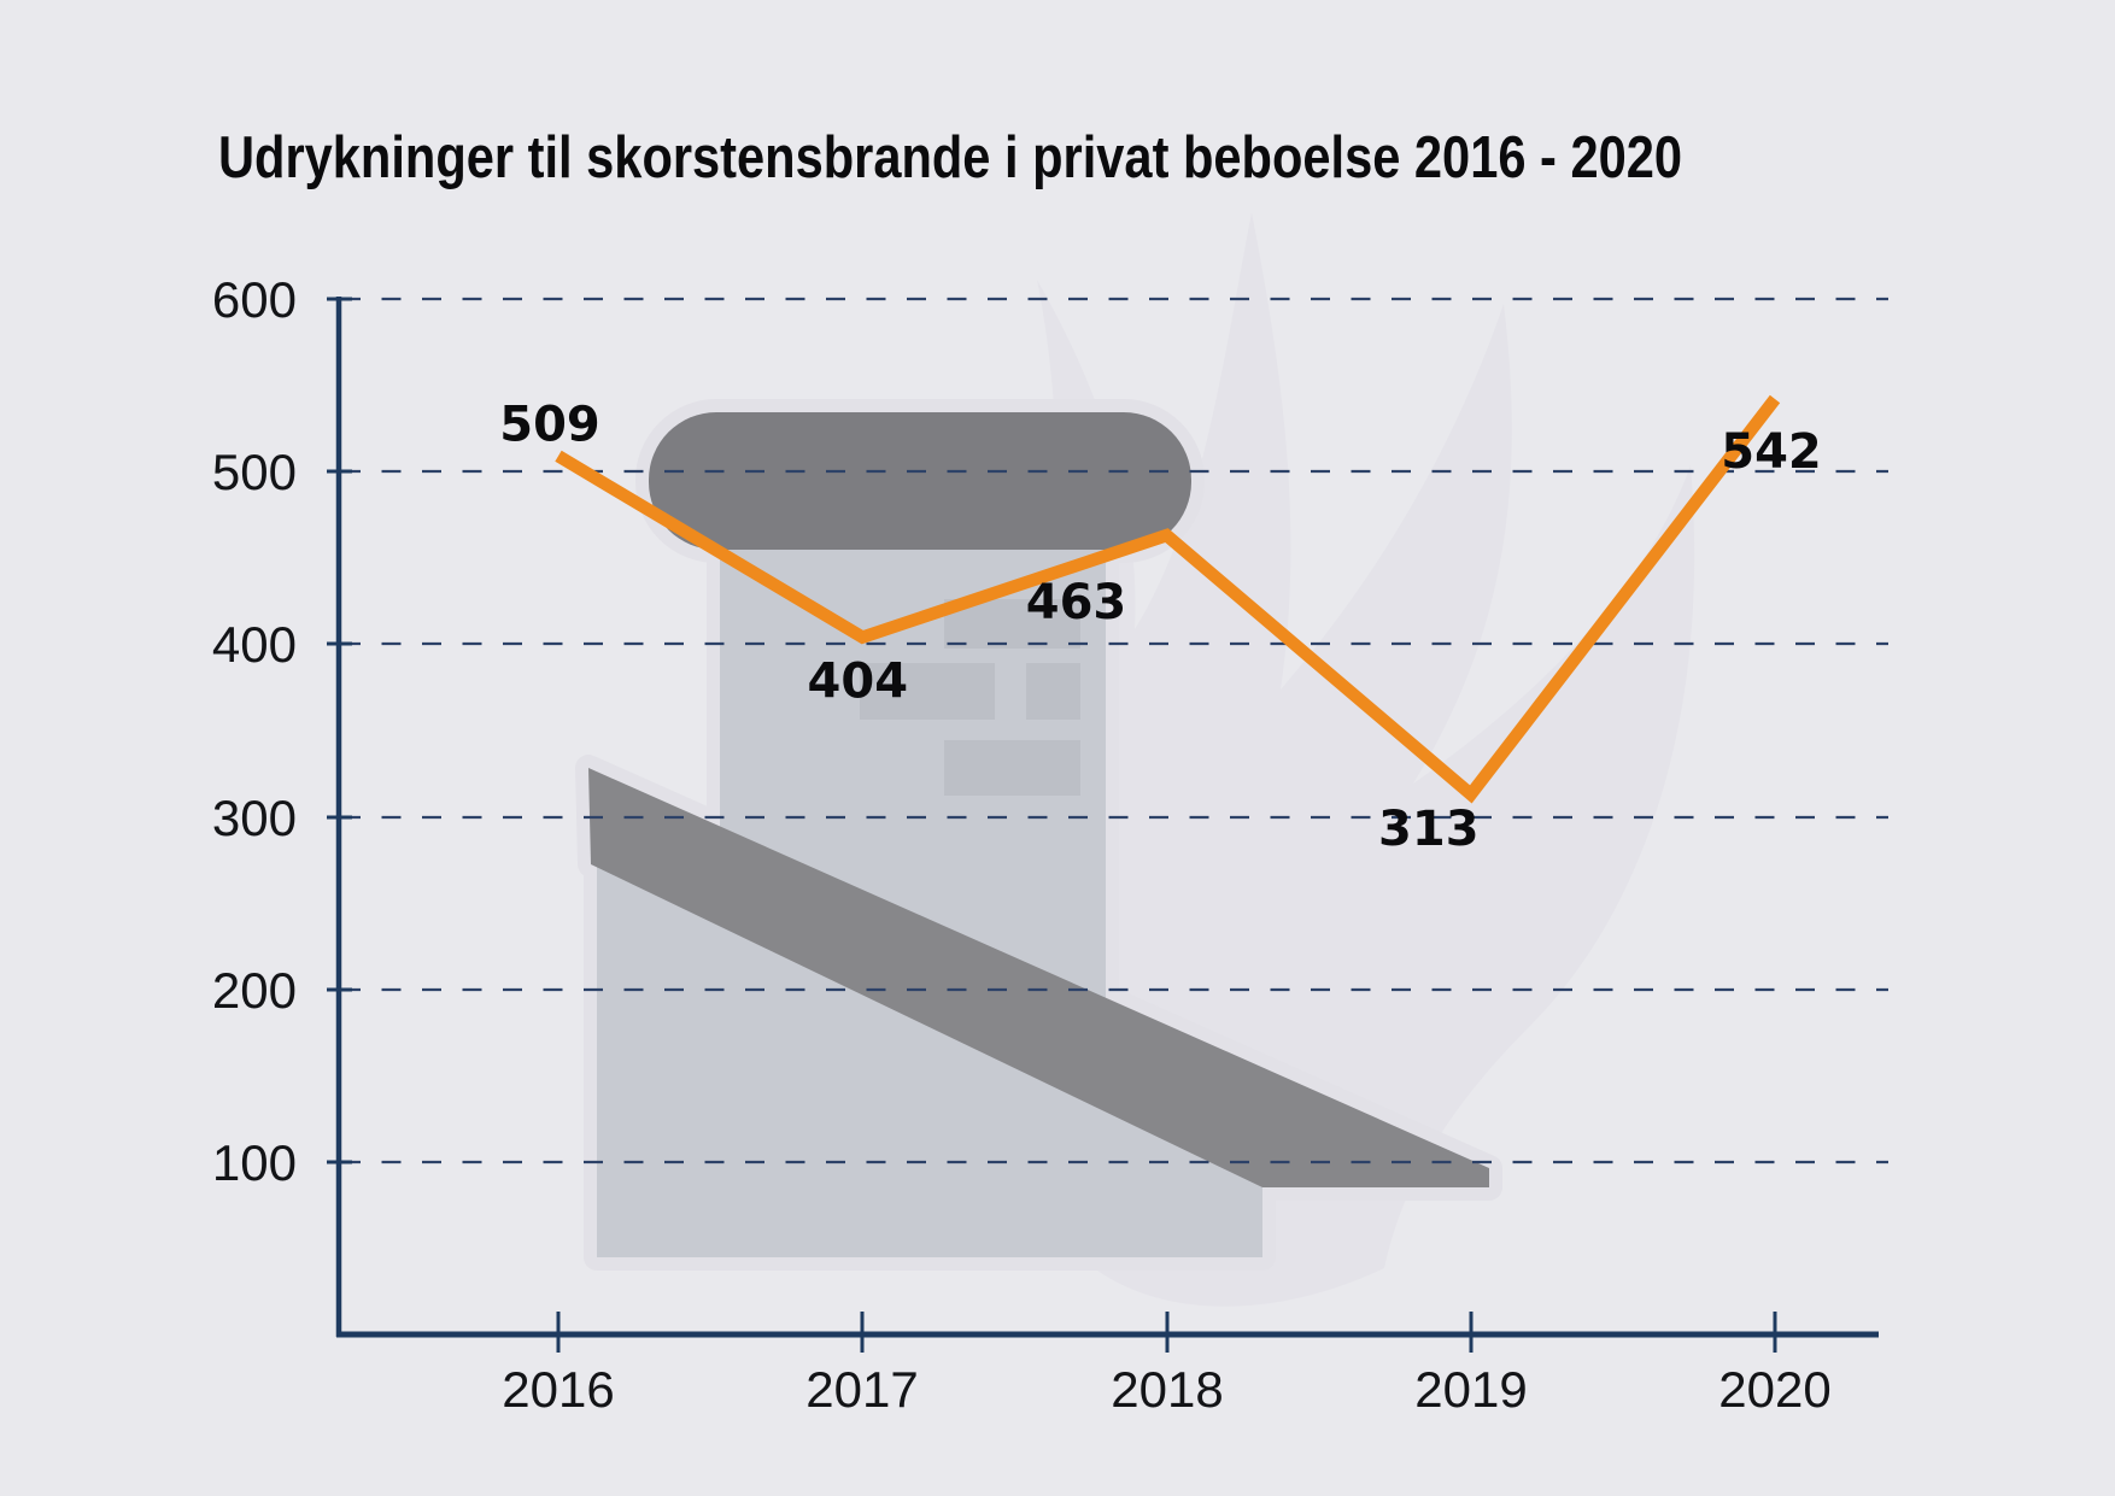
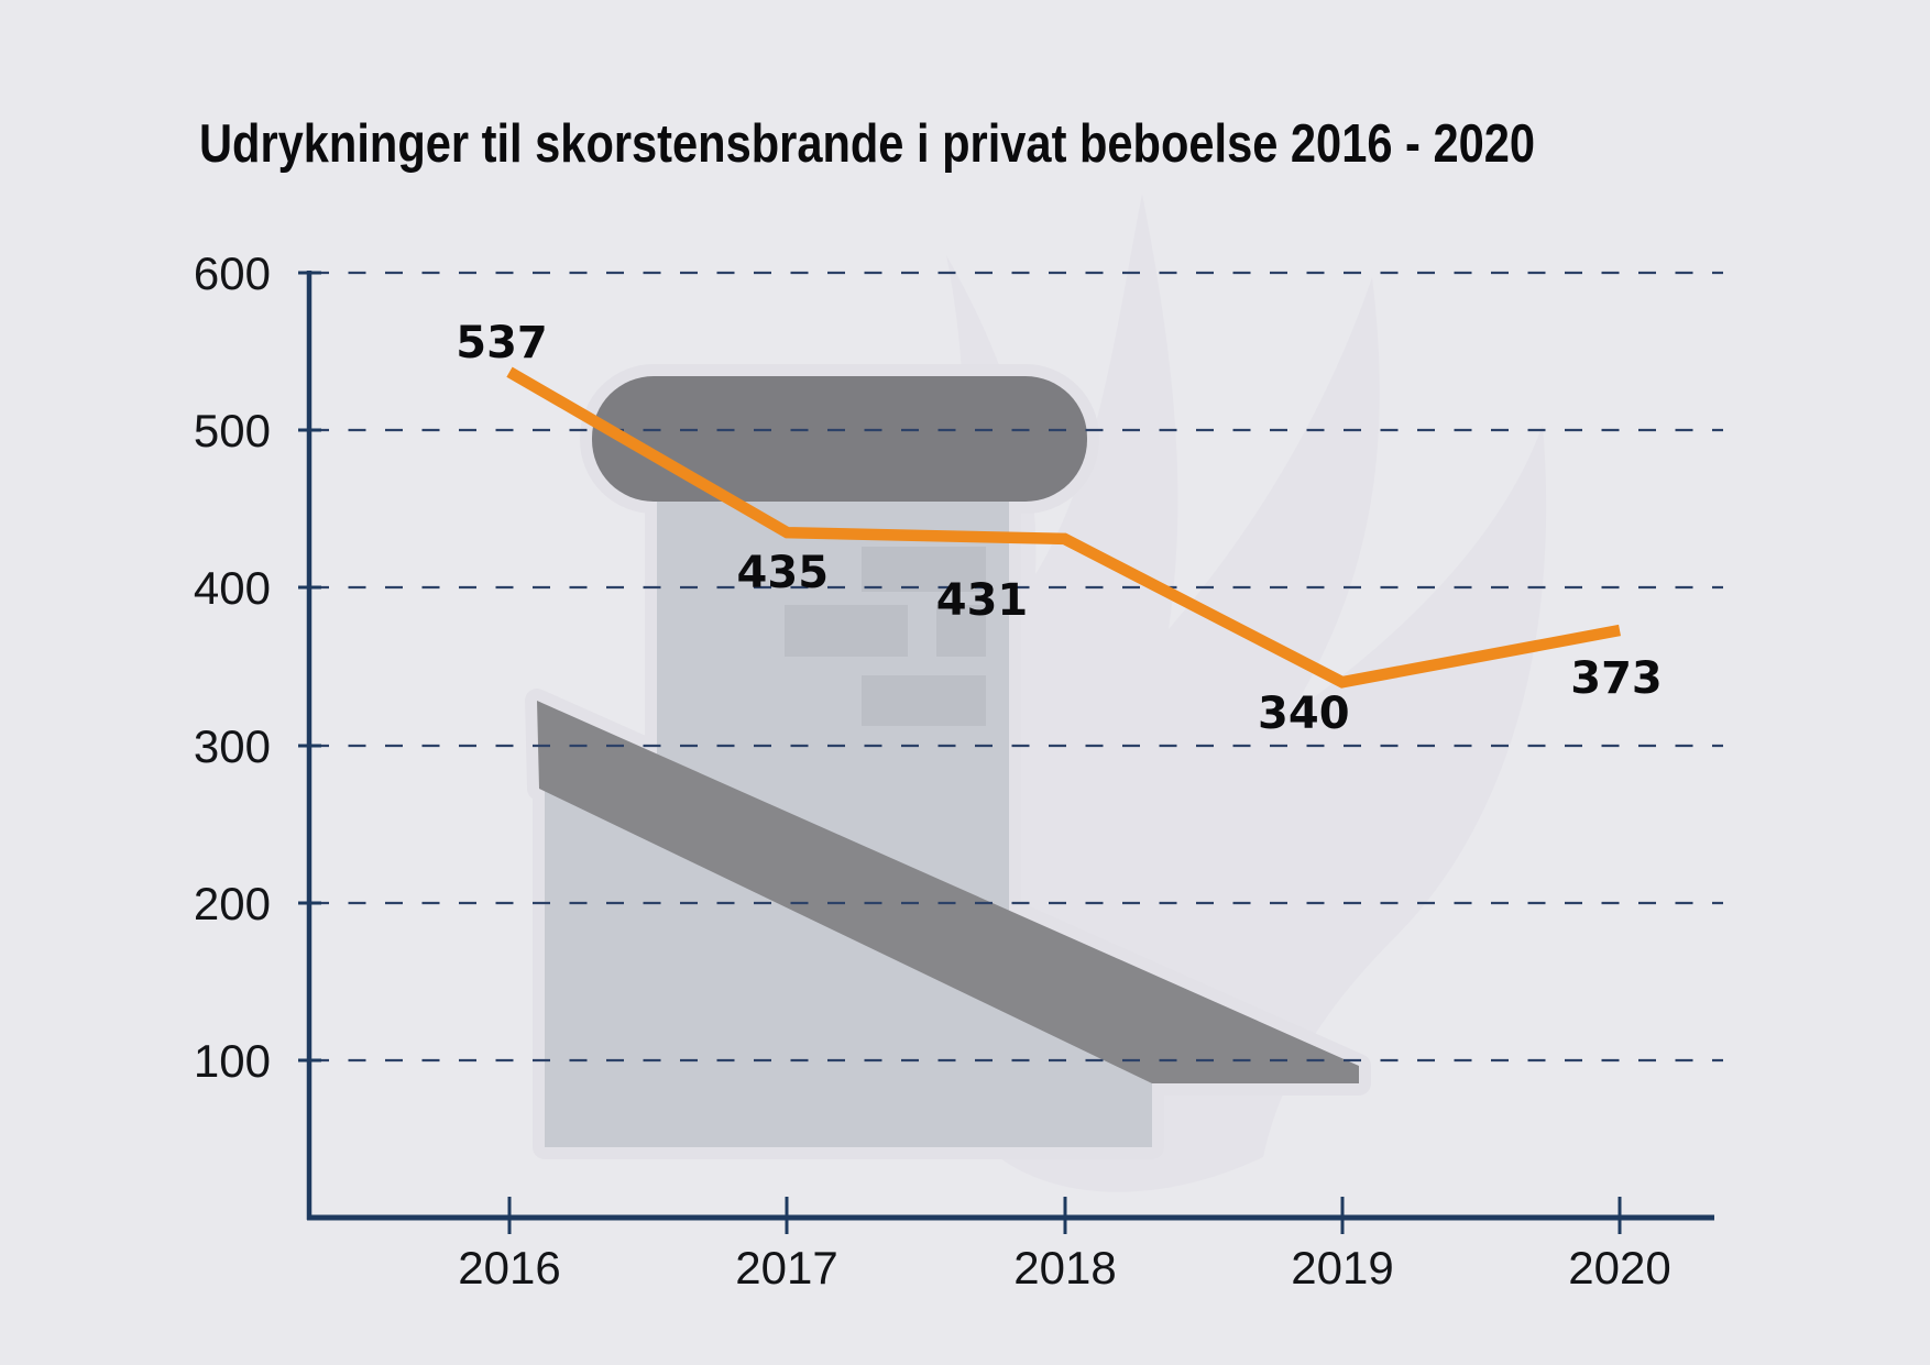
2016: 509 -> 537
2017: 404 -> 435
2018: 463 -> 431
2019: 313 -> 340
2020: 542 -> 373
